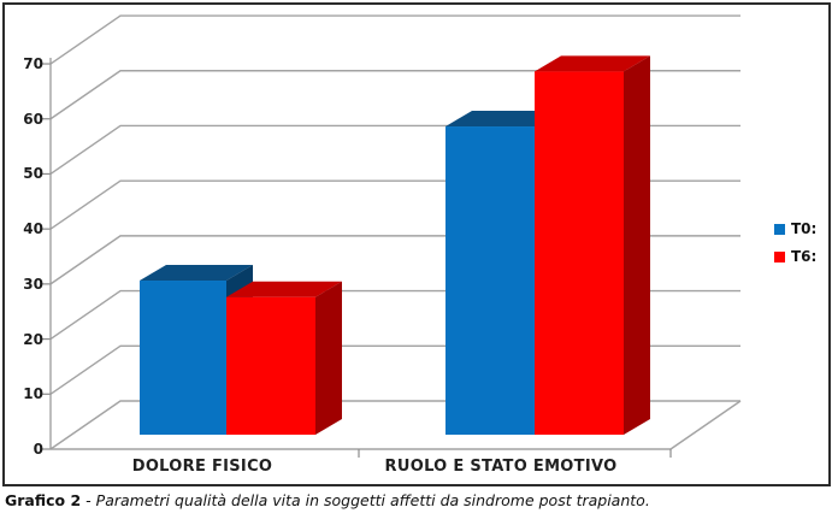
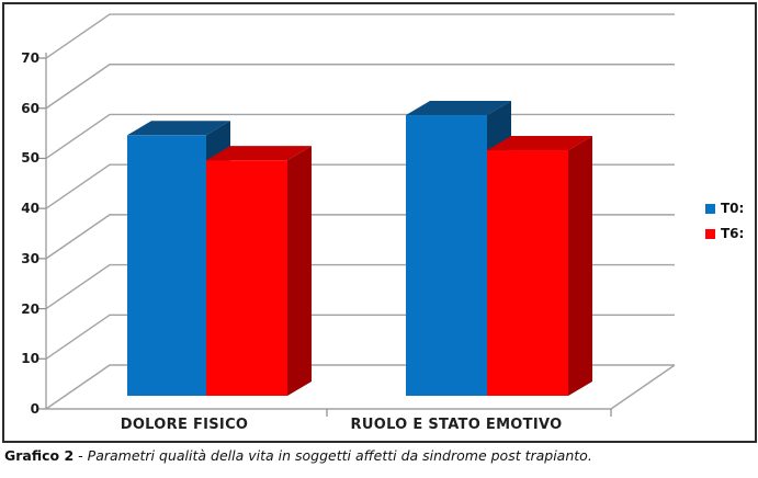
T0:/DOLORE FISICO: 28 -> 52
T6:/DOLORE FISICO: 25 -> 47
T6:/RUOLO E STATO EMOTIVO: 66 -> 49
